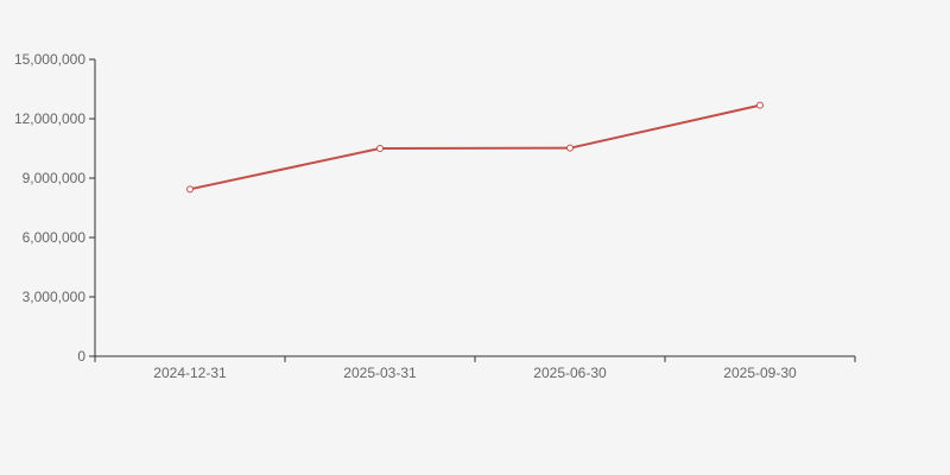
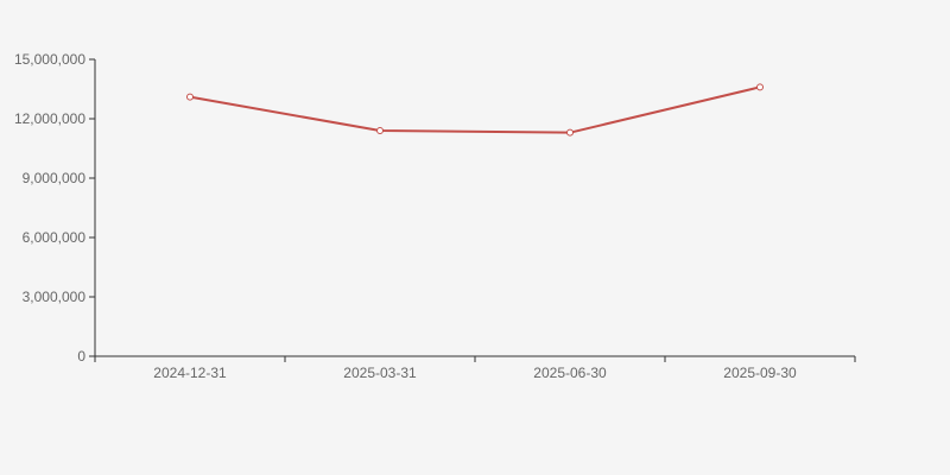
2024-12-31: 8400000 -> 13100000
2025-03-31: 10500000 -> 11400000
2025-06-30: 10500000 -> 11300000
2025-09-30: 12700000 -> 13600000
